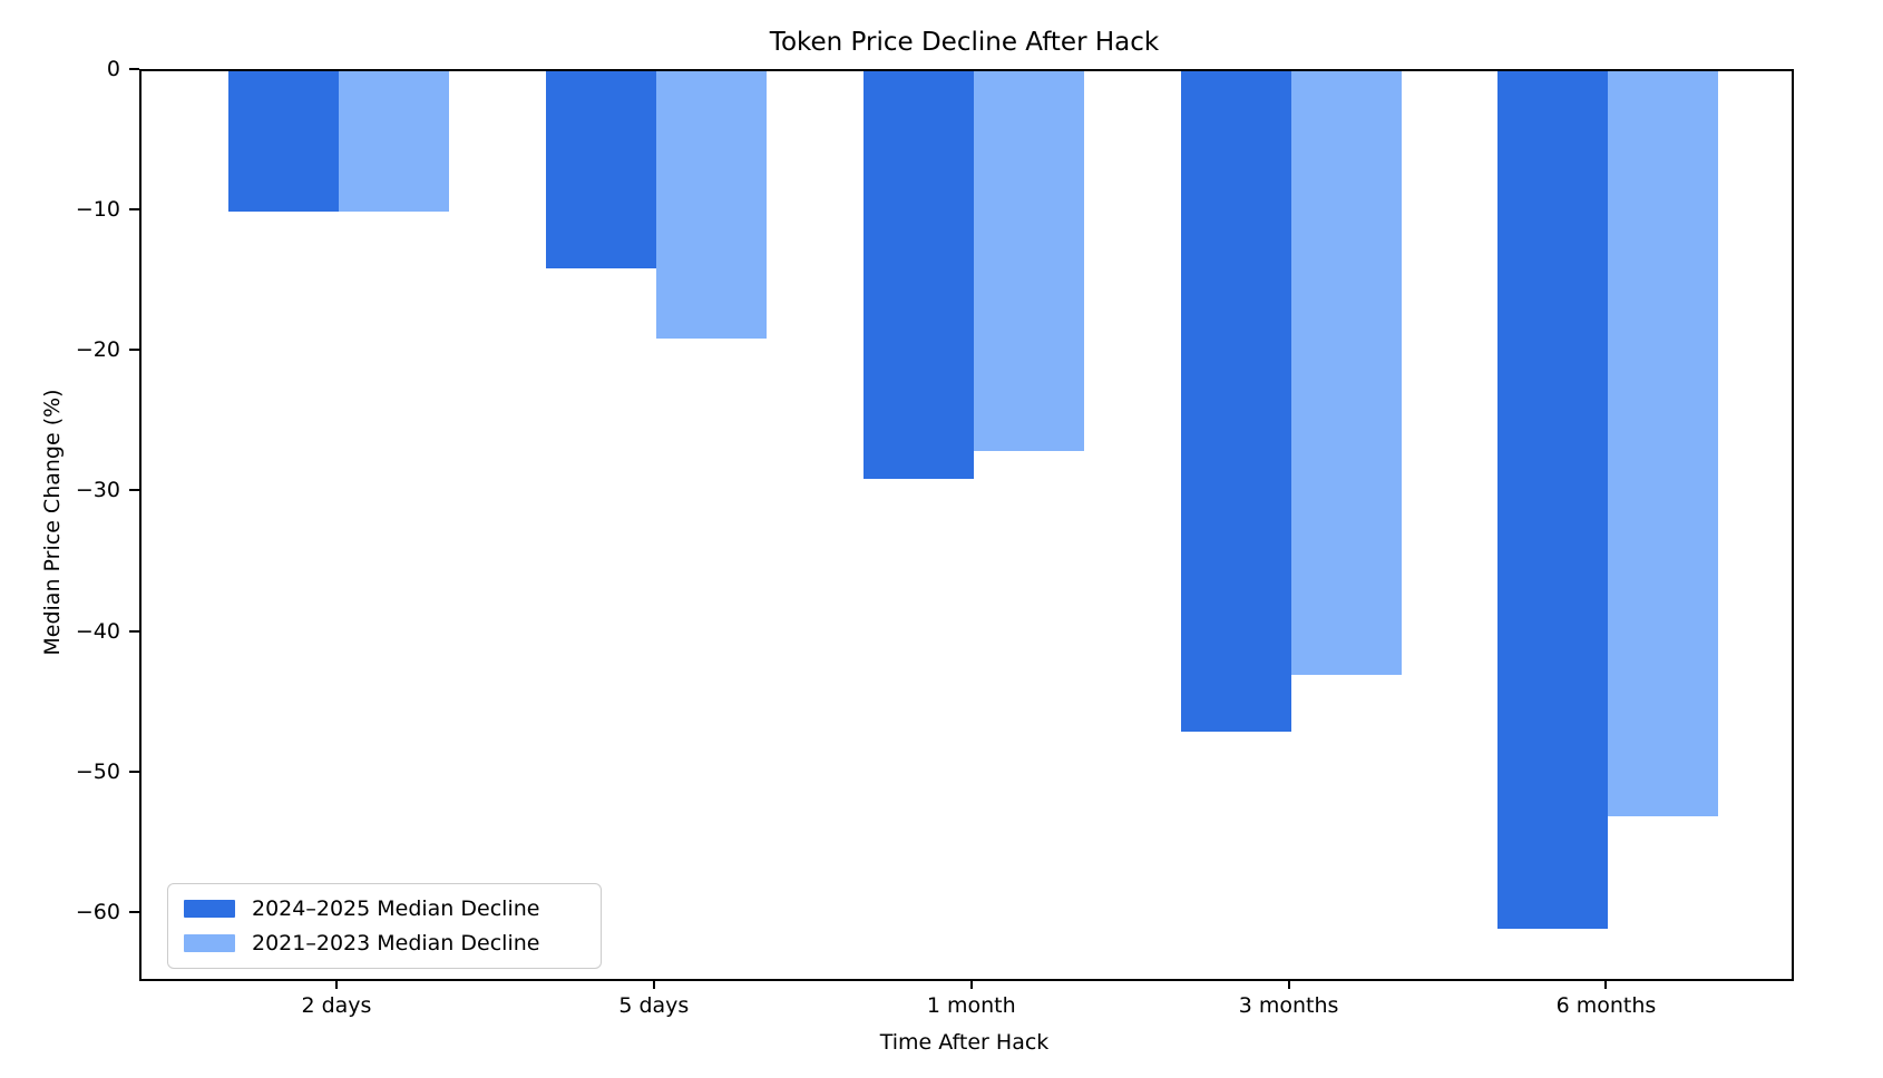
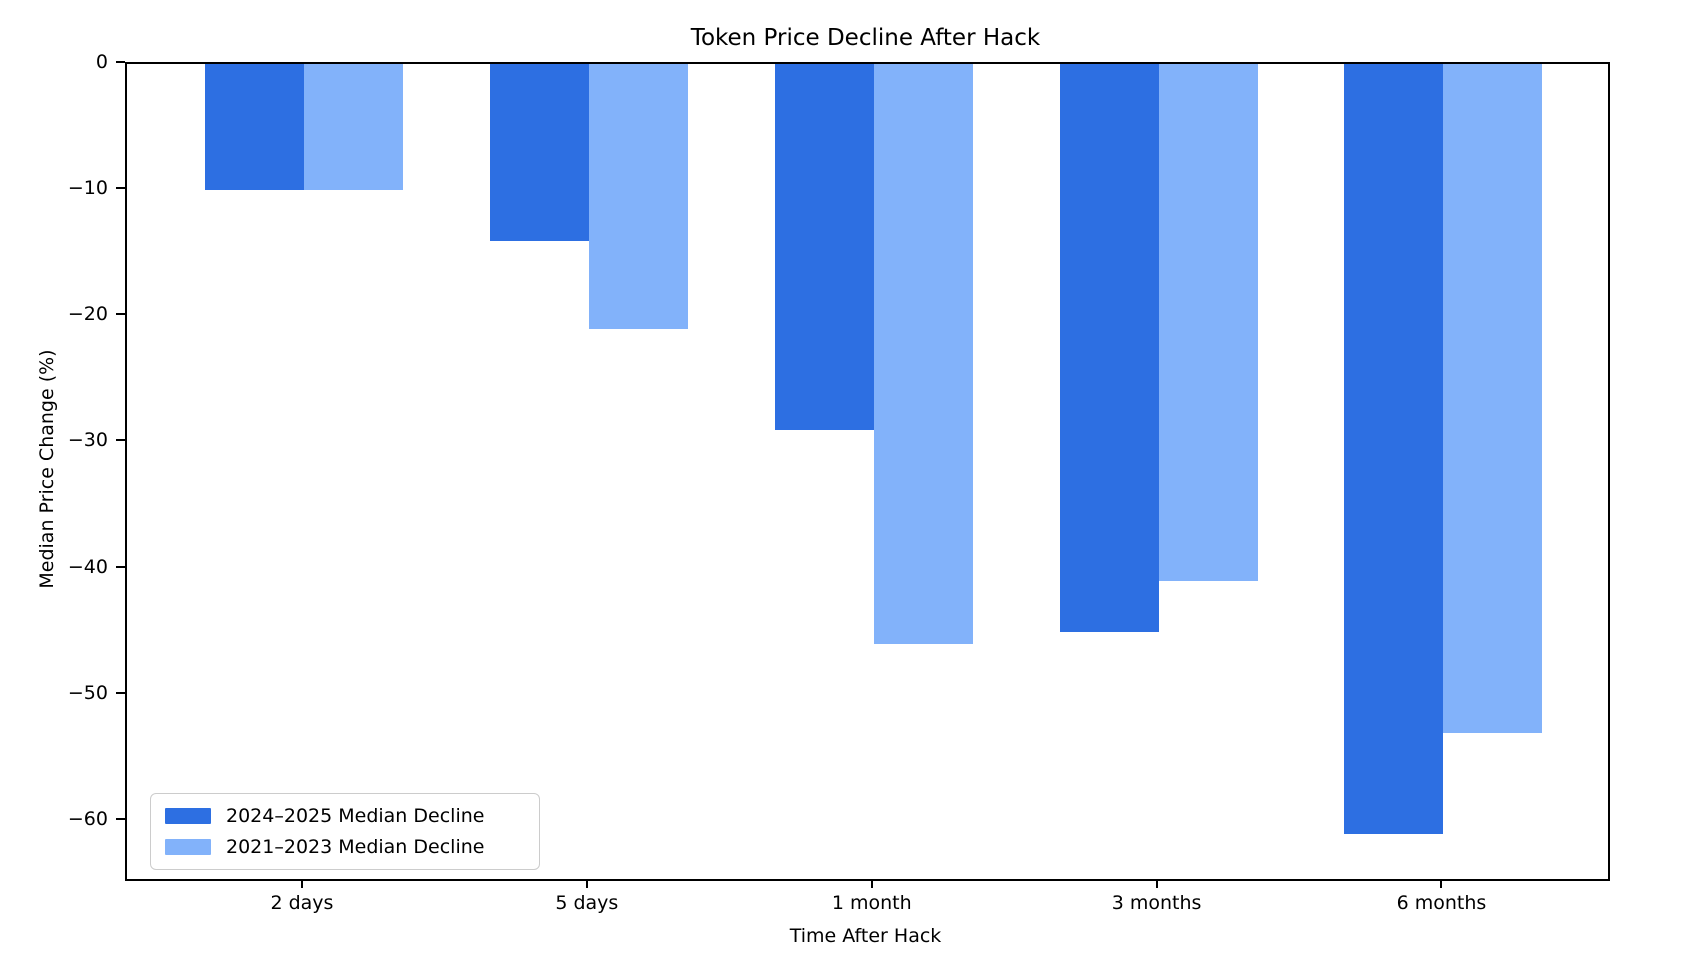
2021–2023 Median Decline/5 days: -19 -> -21
2021–2023 Median Decline/1 month: -27 -> -46
2024–2025 Median Decline/3 months: -47 -> -45
2021–2023 Median Decline/3 months: -43 -> -41
